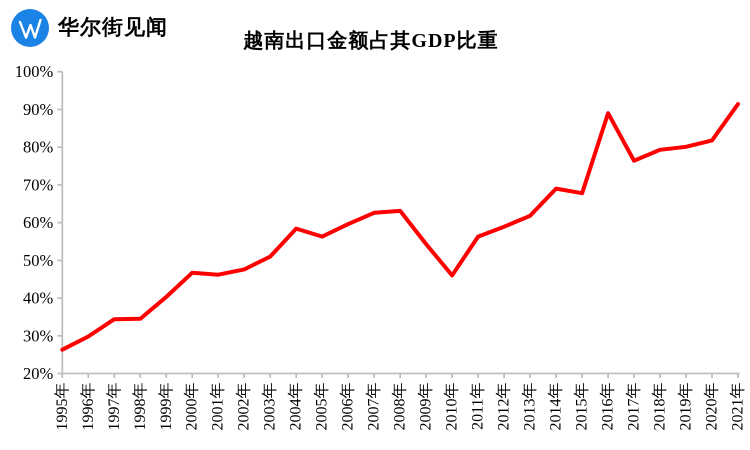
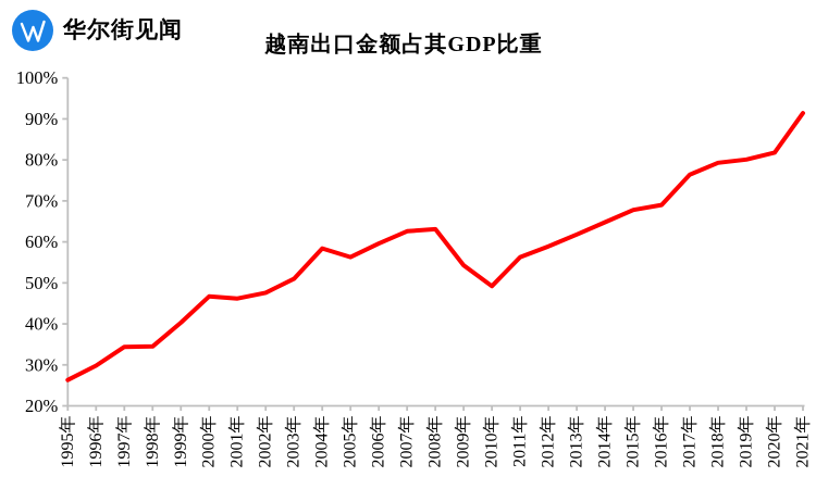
2010年: 46% -> 49%
2014年: 69% -> 65%
2016年: 89% -> 69%
